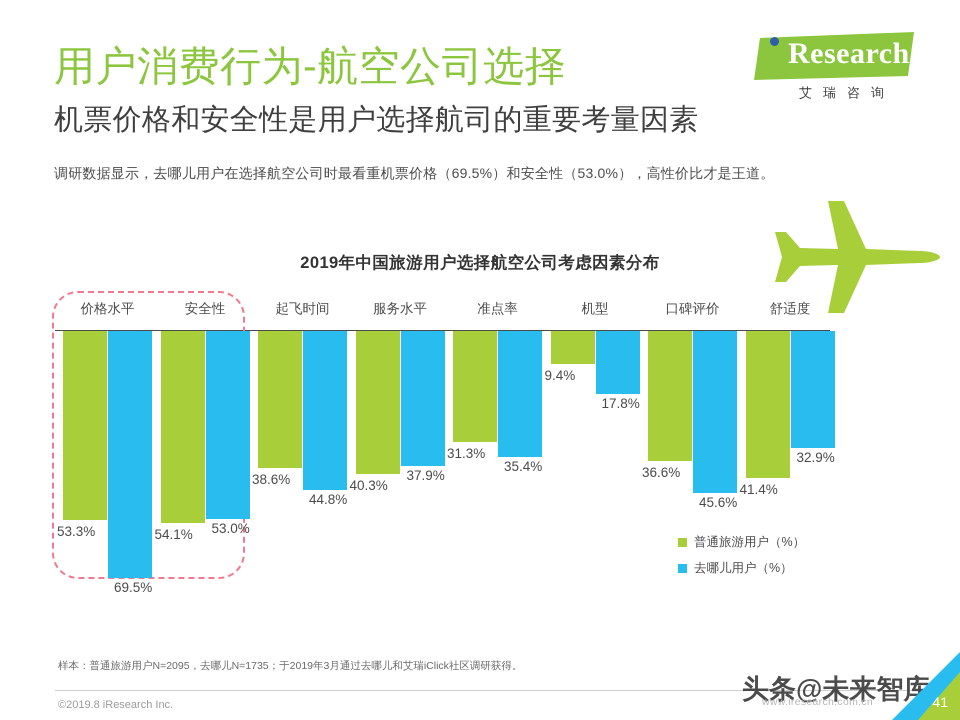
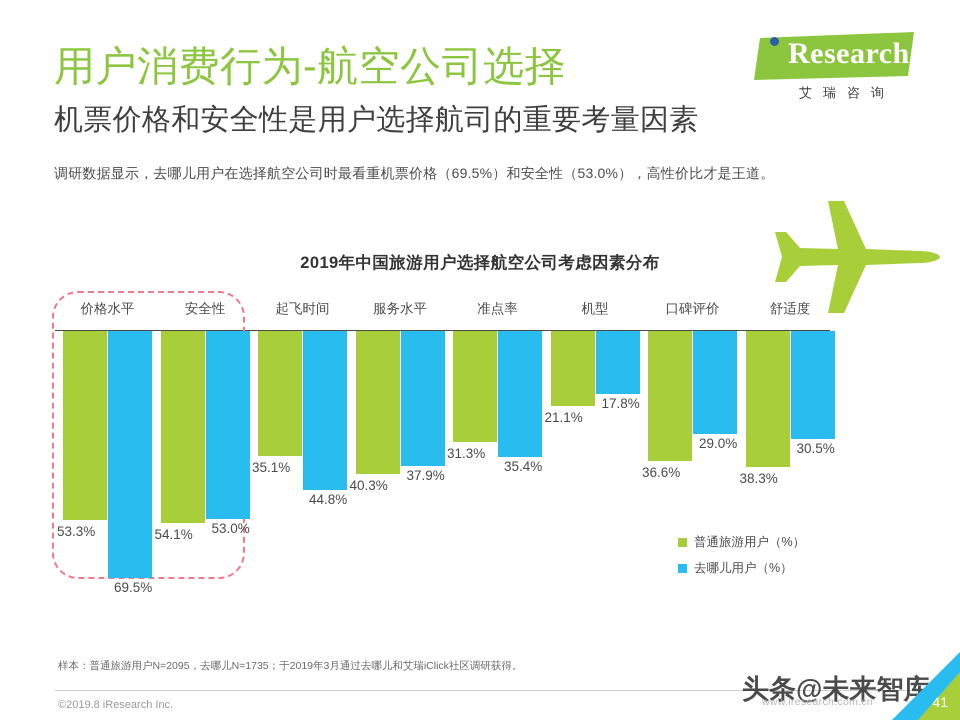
普通旅游用户（%）/起飞时间: 38.6% -> 35.1%
普通旅游用户（%）/机型: 9.4% -> 21.1%
去哪儿用户（%）/口碑评价: 45.6% -> 29.0%
普通旅游用户（%）/舒适度: 41.4% -> 38.3%
去哪儿用户（%）/舒适度: 32.9% -> 30.5%
